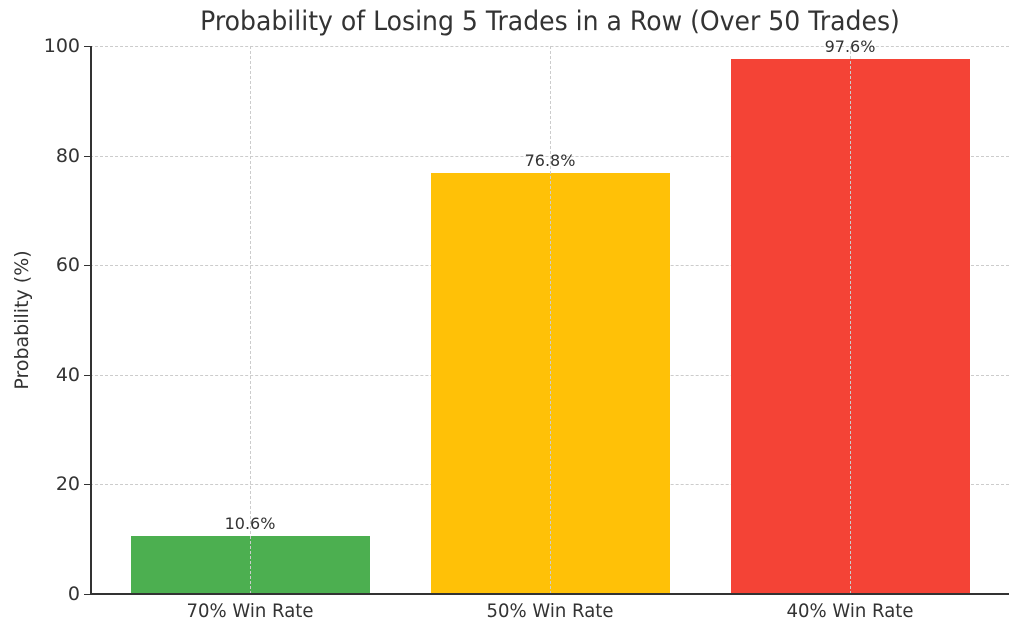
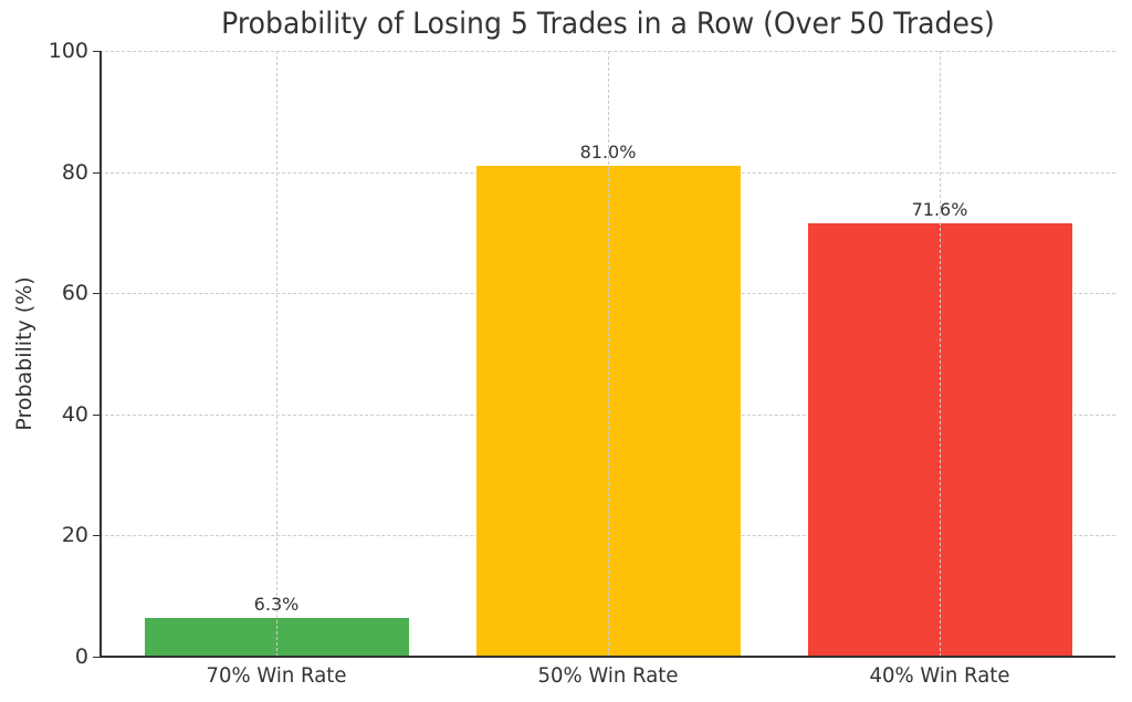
70% Win Rate: 10.6% -> 6.3%
50% Win Rate: 76.8% -> 81.0%
40% Win Rate: 97.6% -> 71.6%
